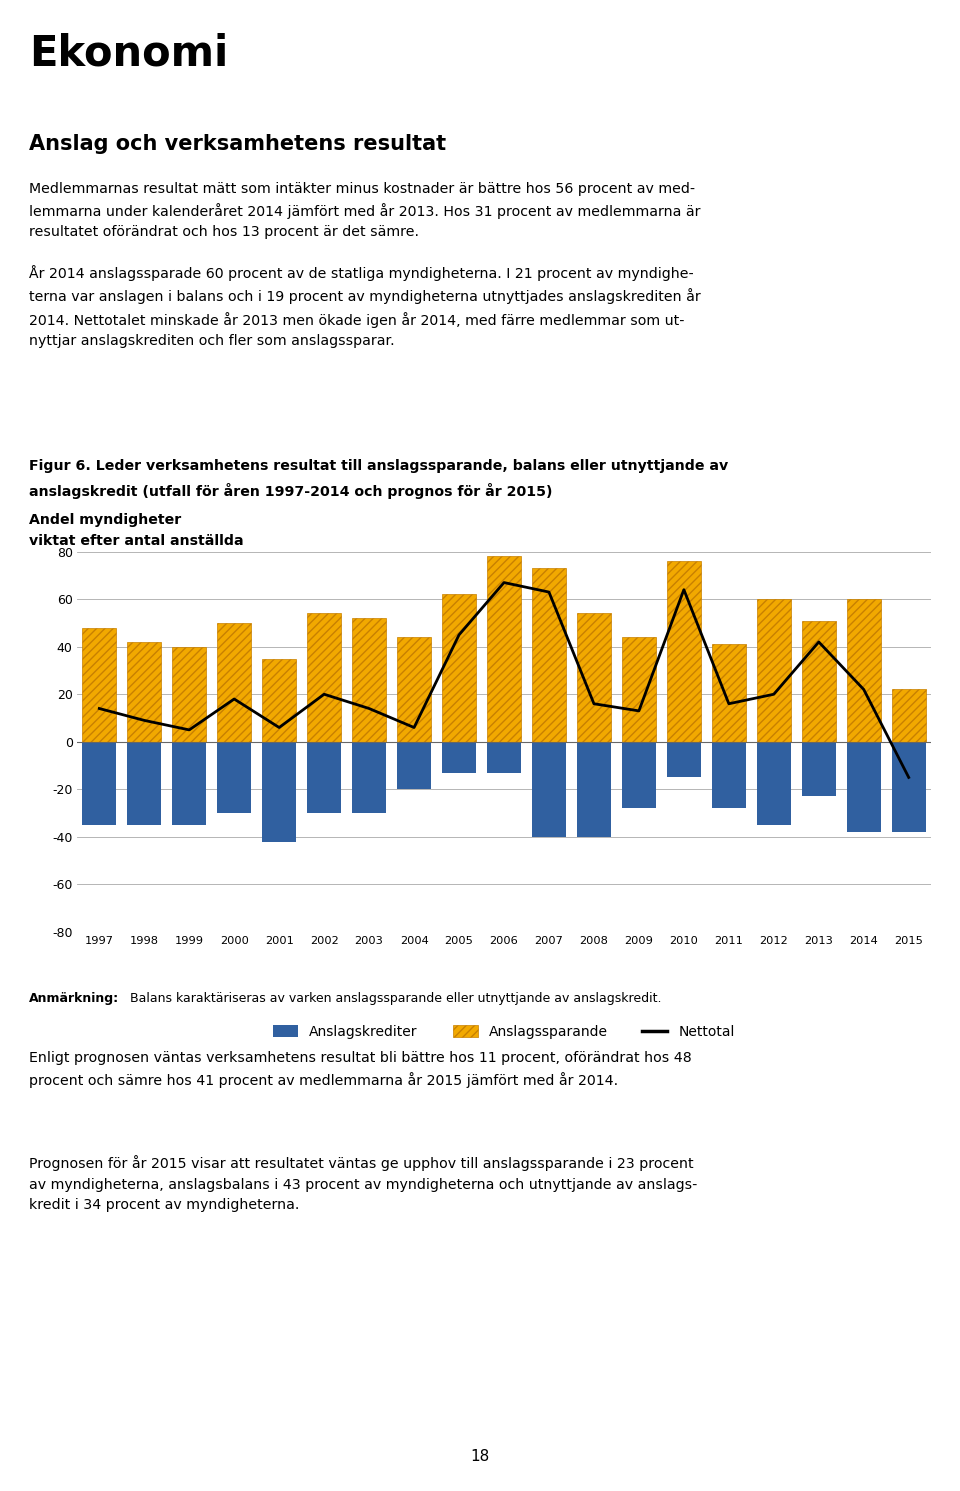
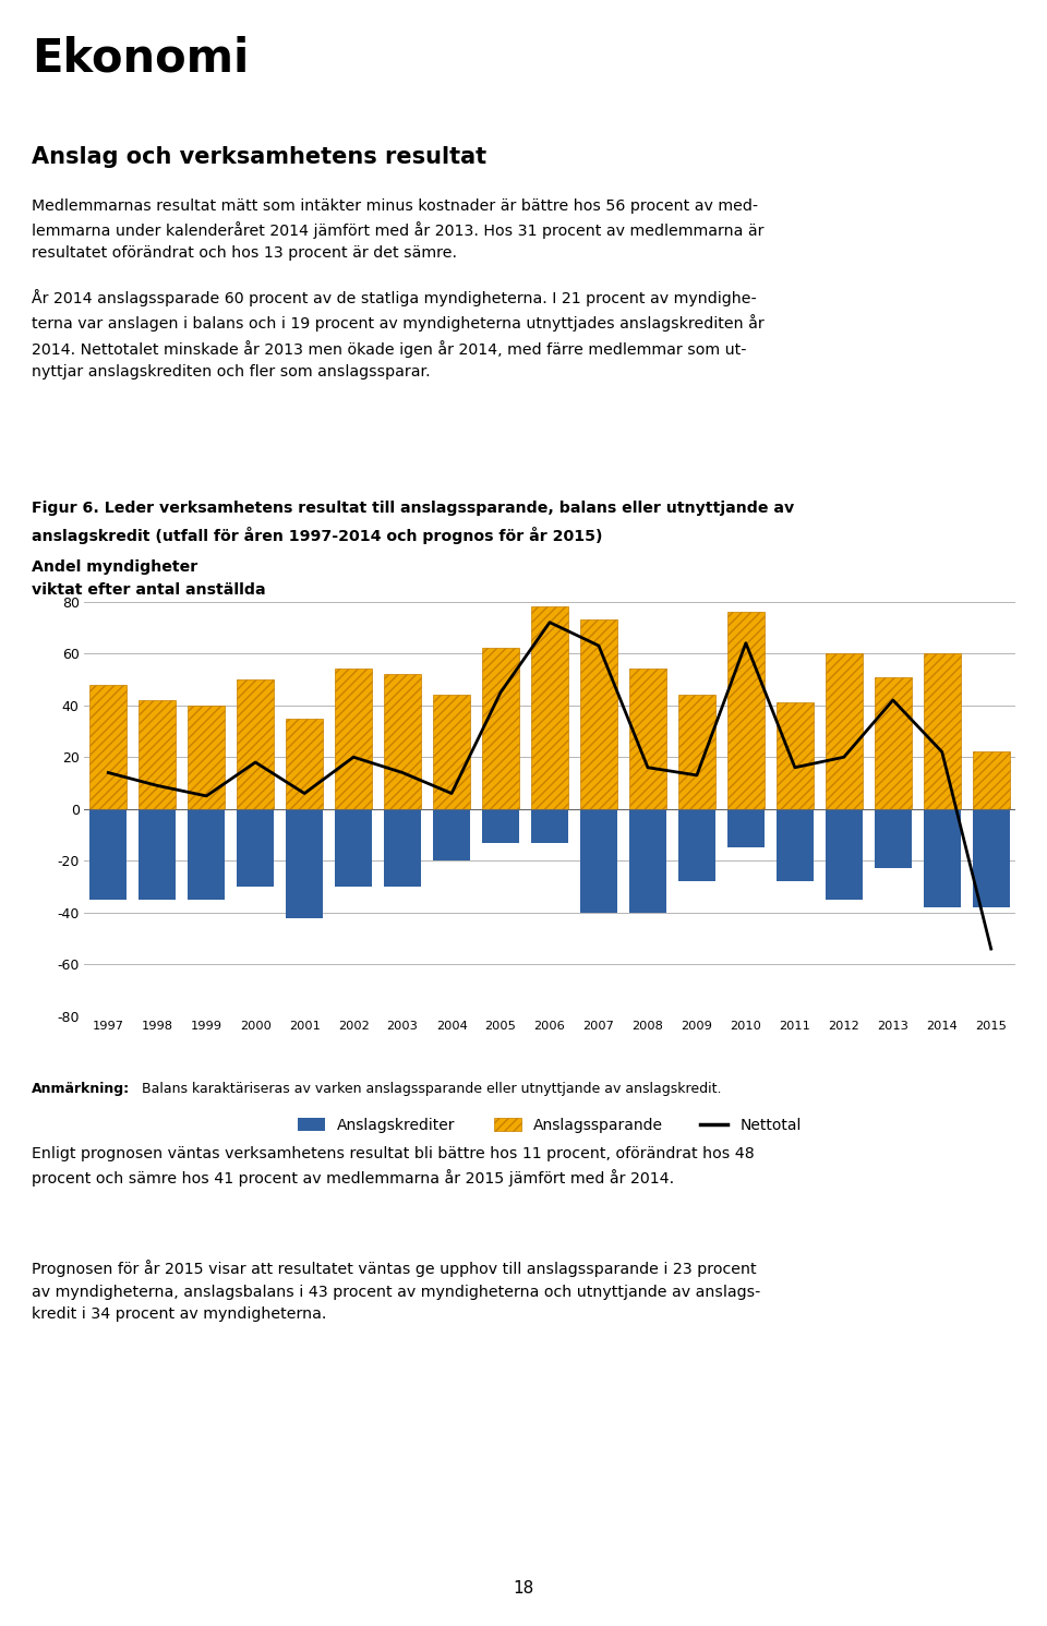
Nettotal/2006: 67 -> 72
Nettotal/2015: -15 -> -54
